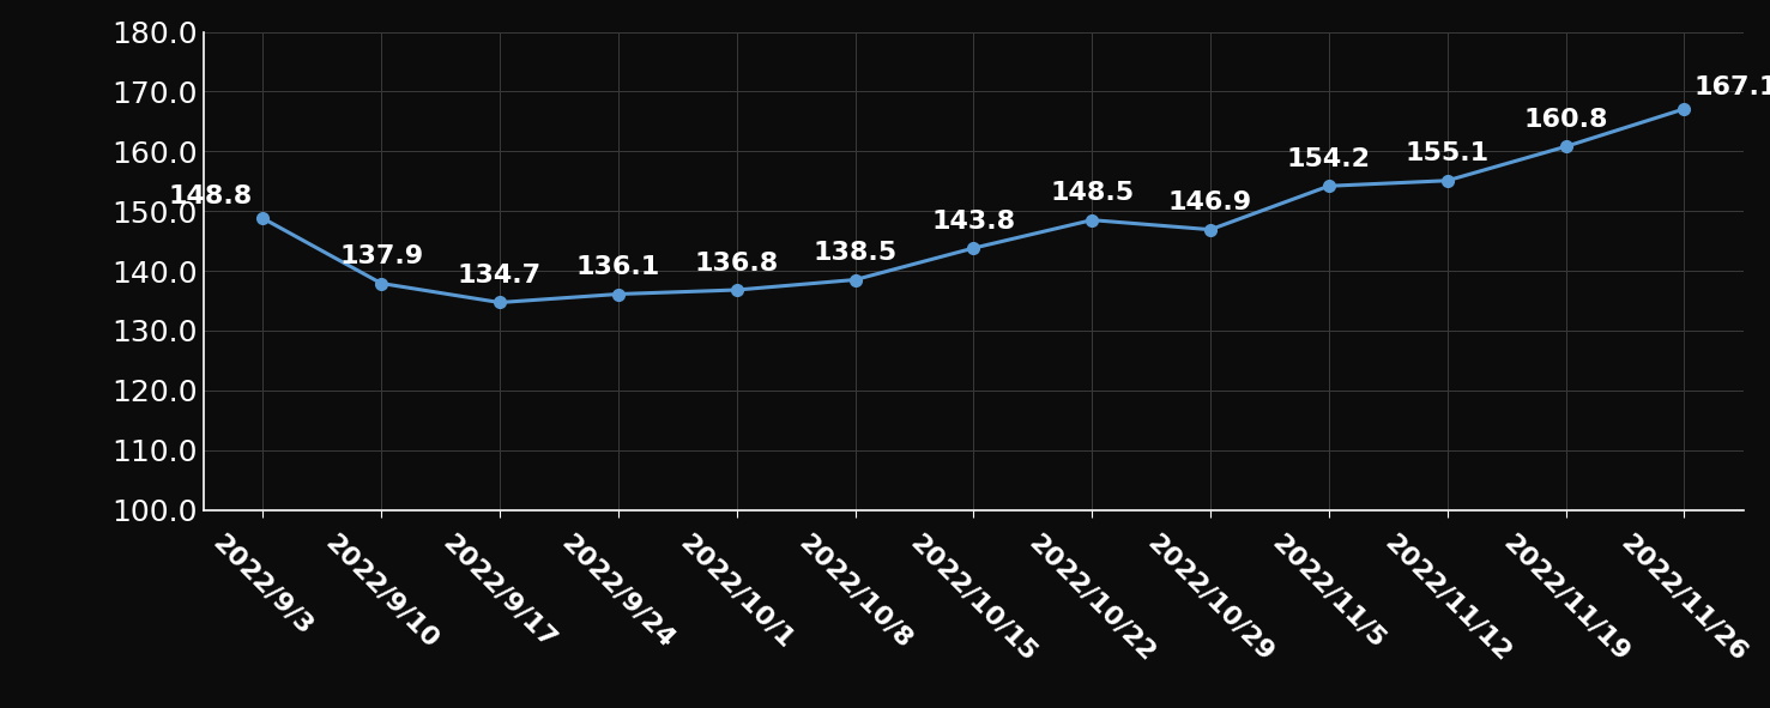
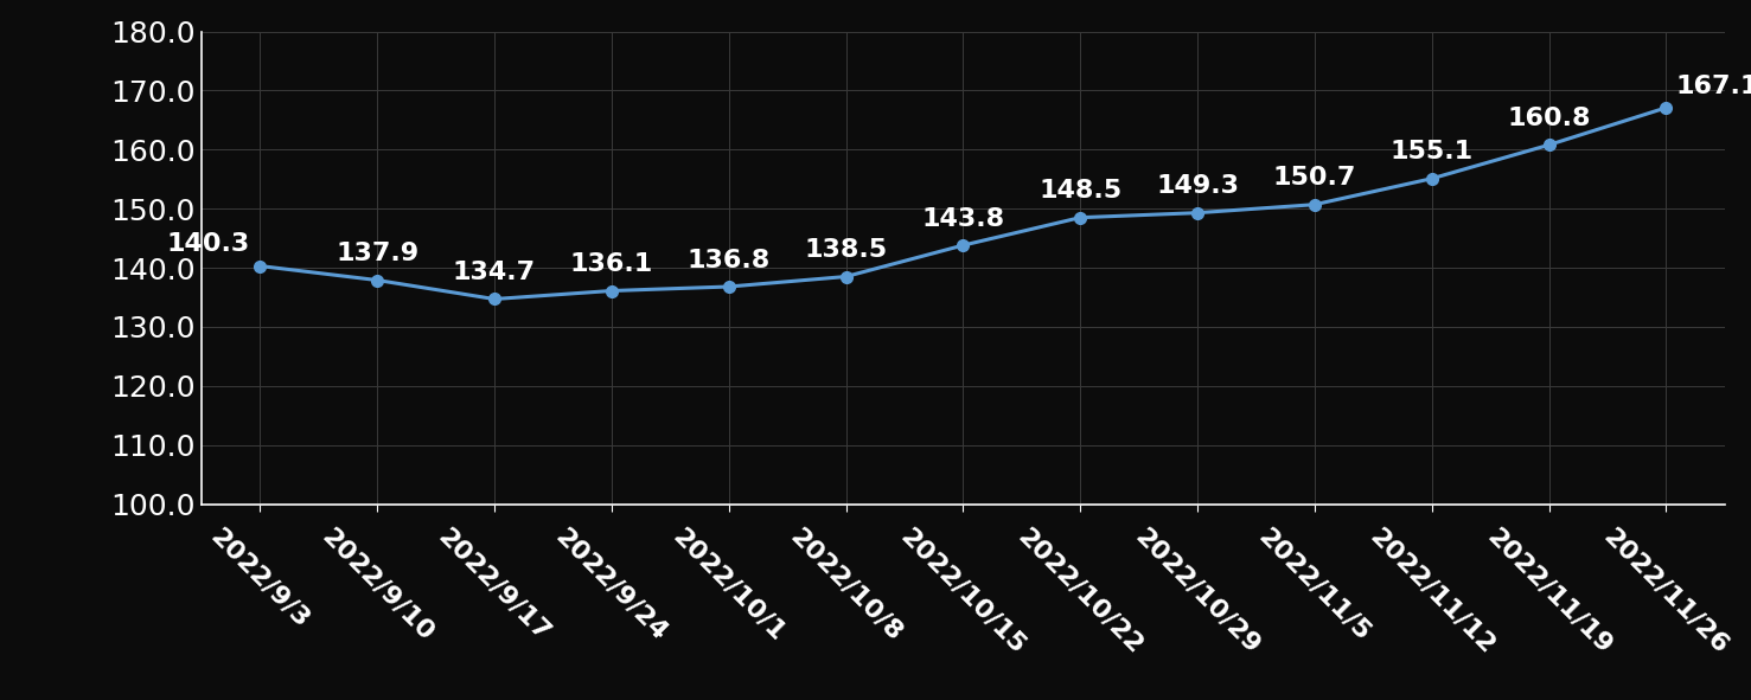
2022/9/3: 148.8 -> 140.3
2022/10/29: 146.9 -> 149.3
2022/11/5: 154.2 -> 150.7
